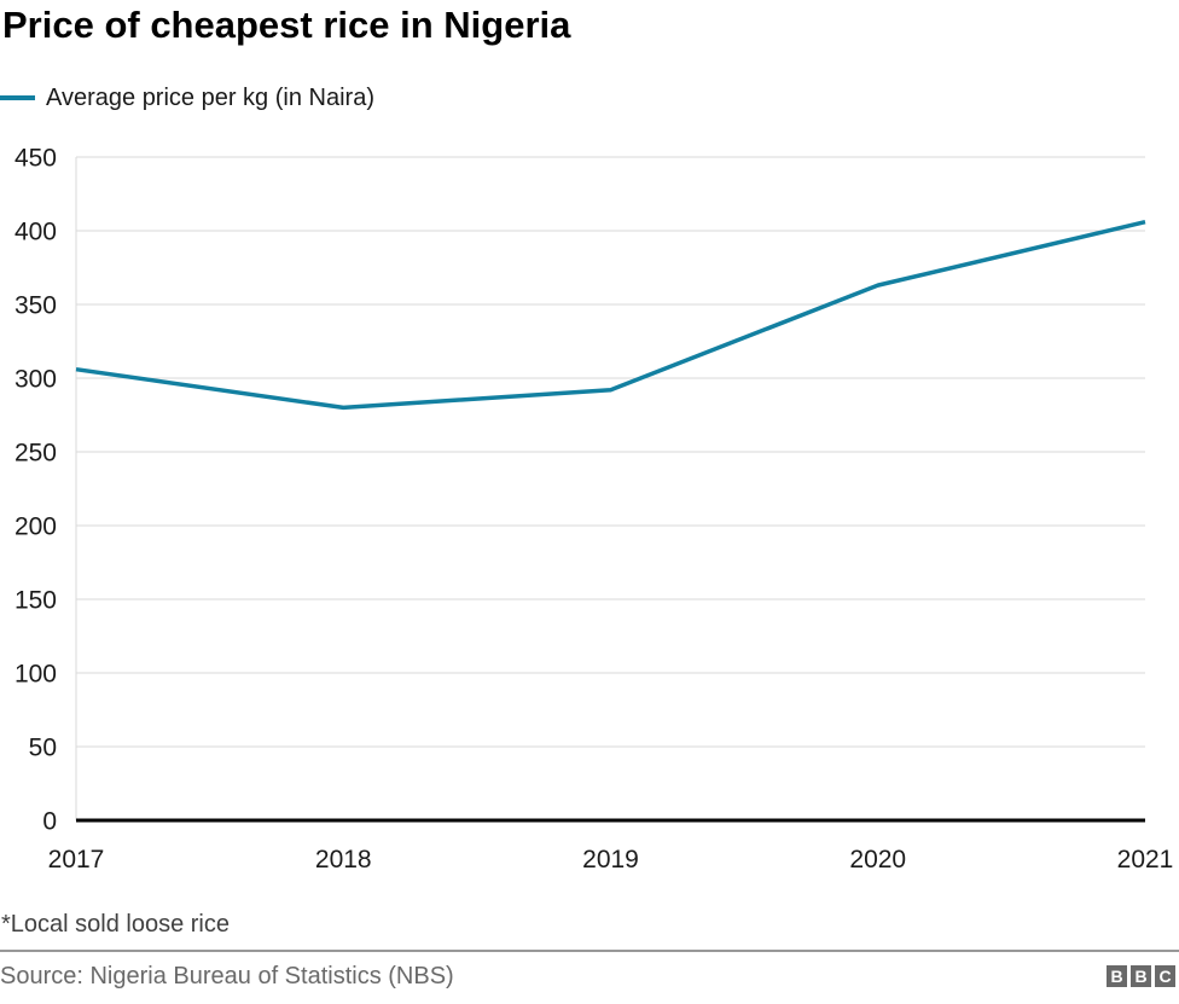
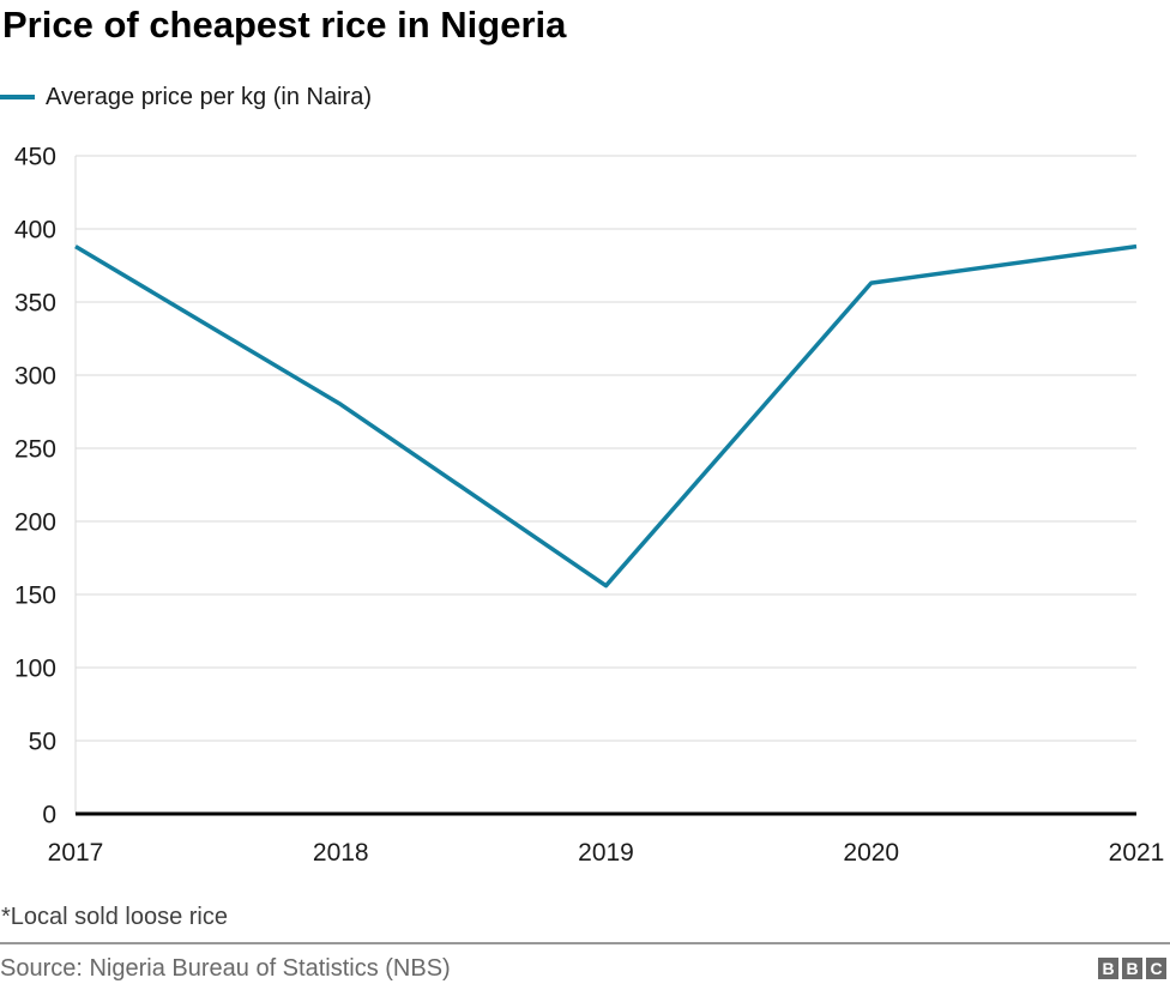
2017: 306 -> 388
2019: 292 -> 156
2021: 406 -> 388
